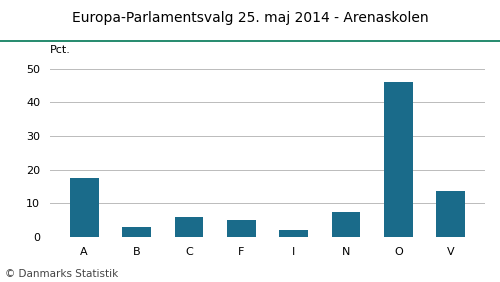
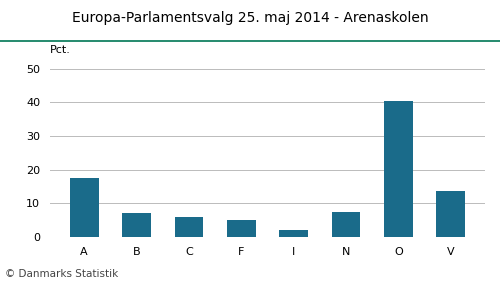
B: 3.0 -> 7.0
O: 46.0 -> 40.5
